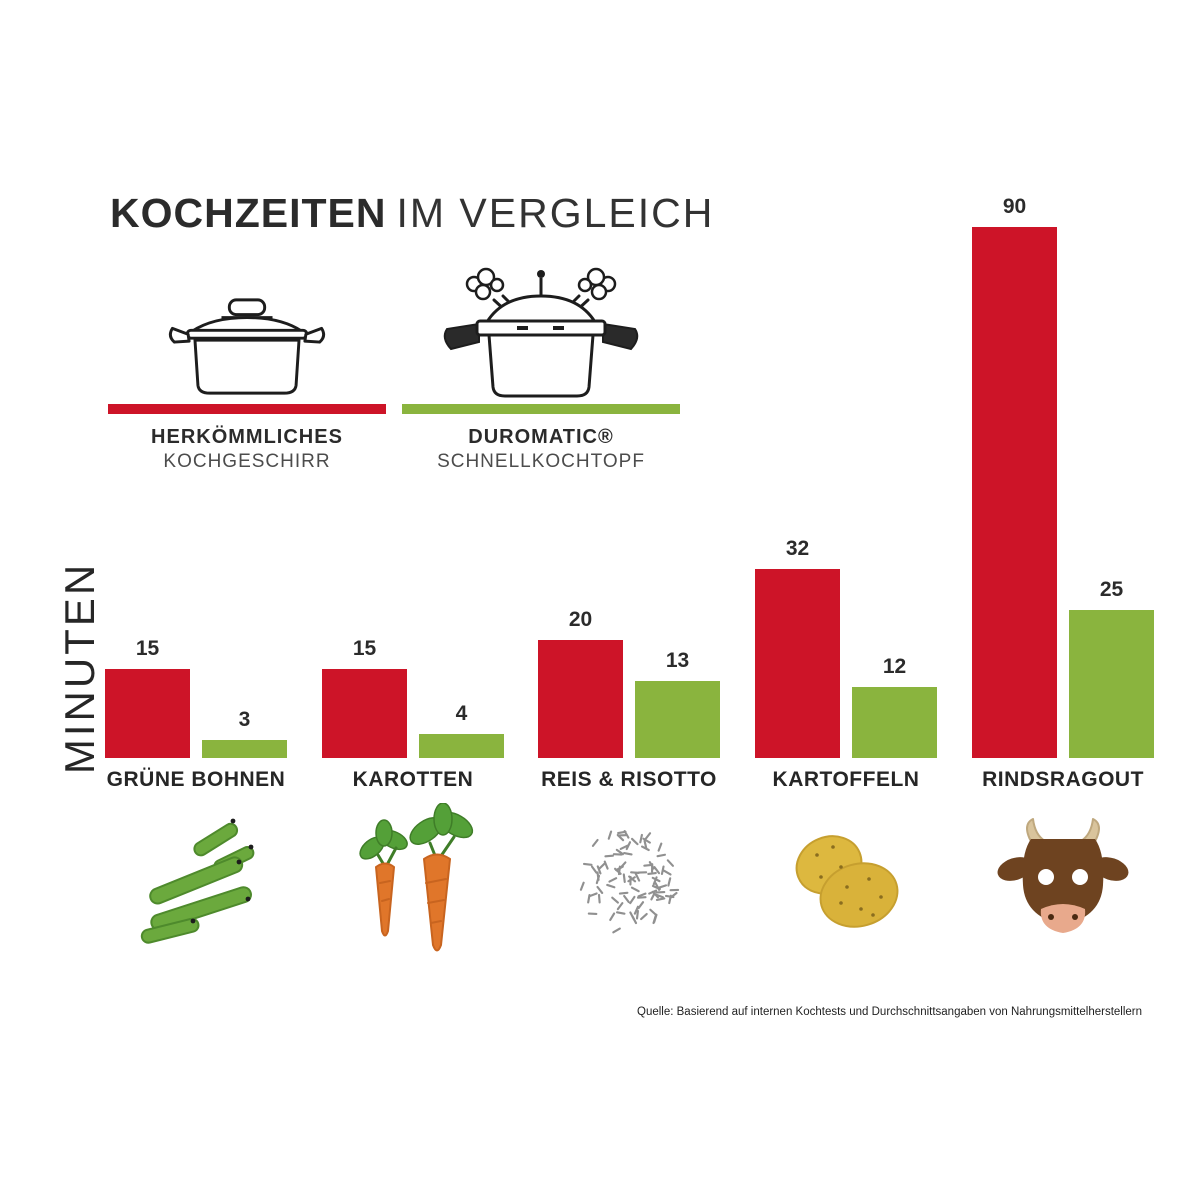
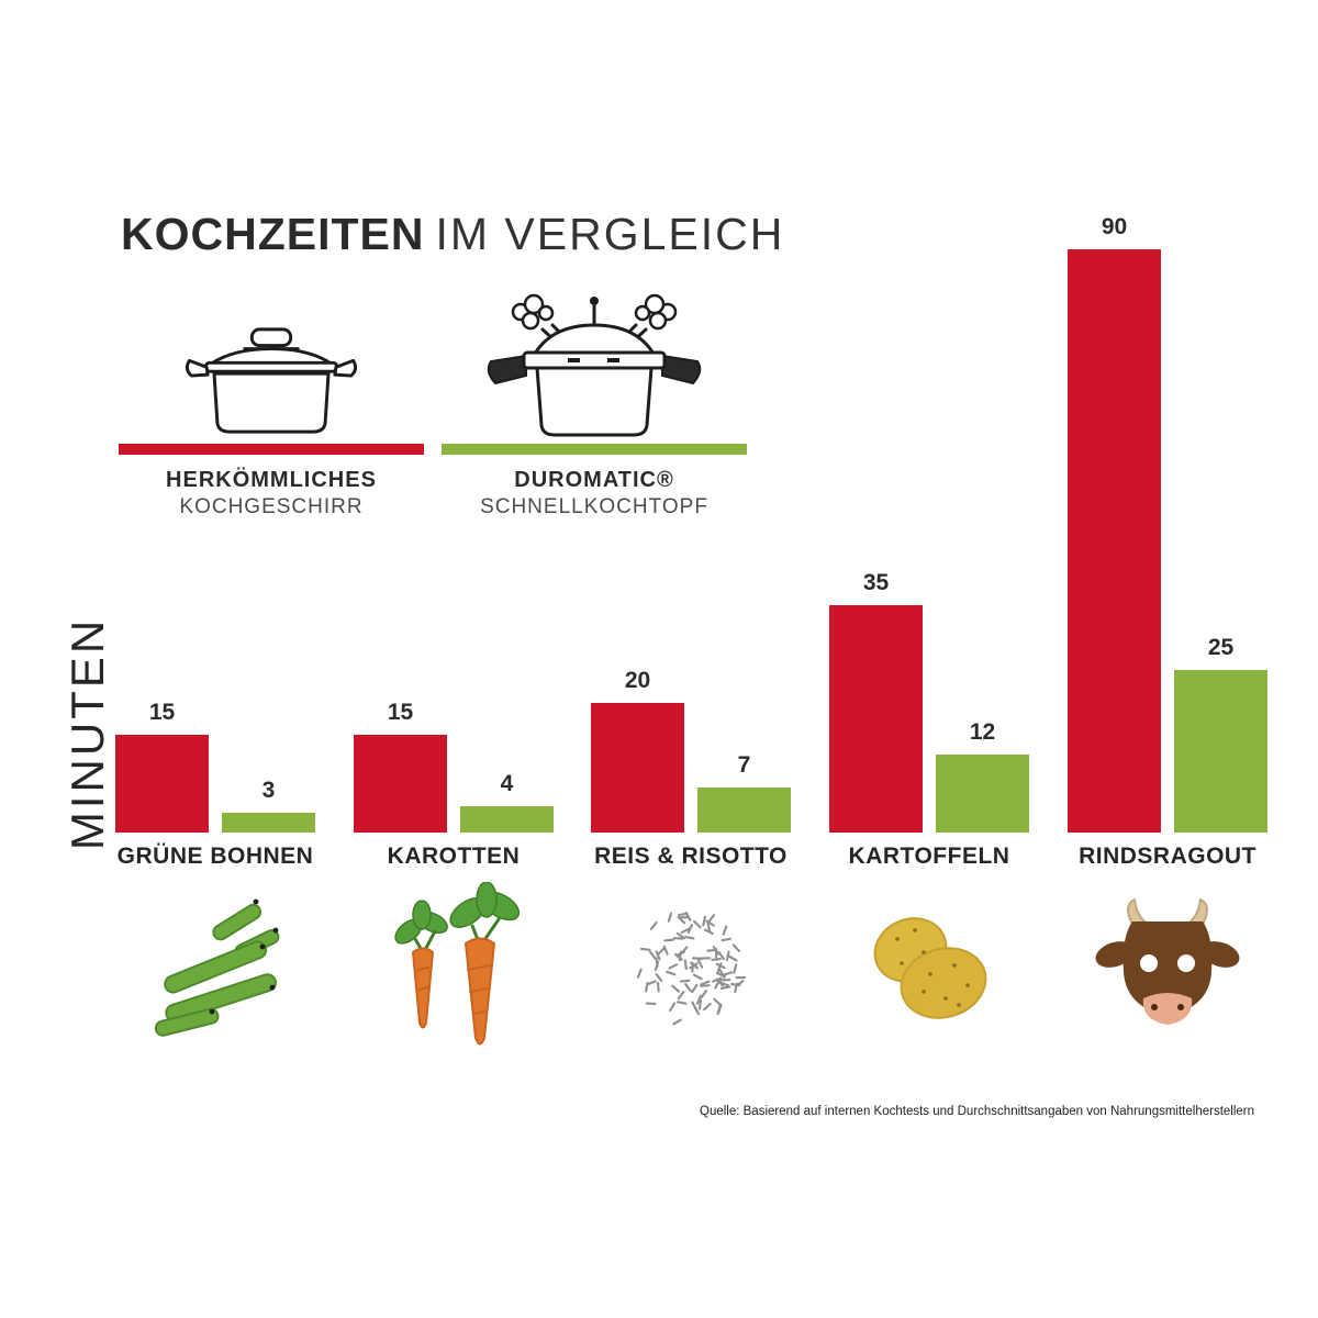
DUROMATIC® SCHNELLKOCHTOPF/REIS & RISOTTO: 13 -> 7
HERKÖMMLICHES KOCHGESCHIRR/KARTOFFELN: 32 -> 35
